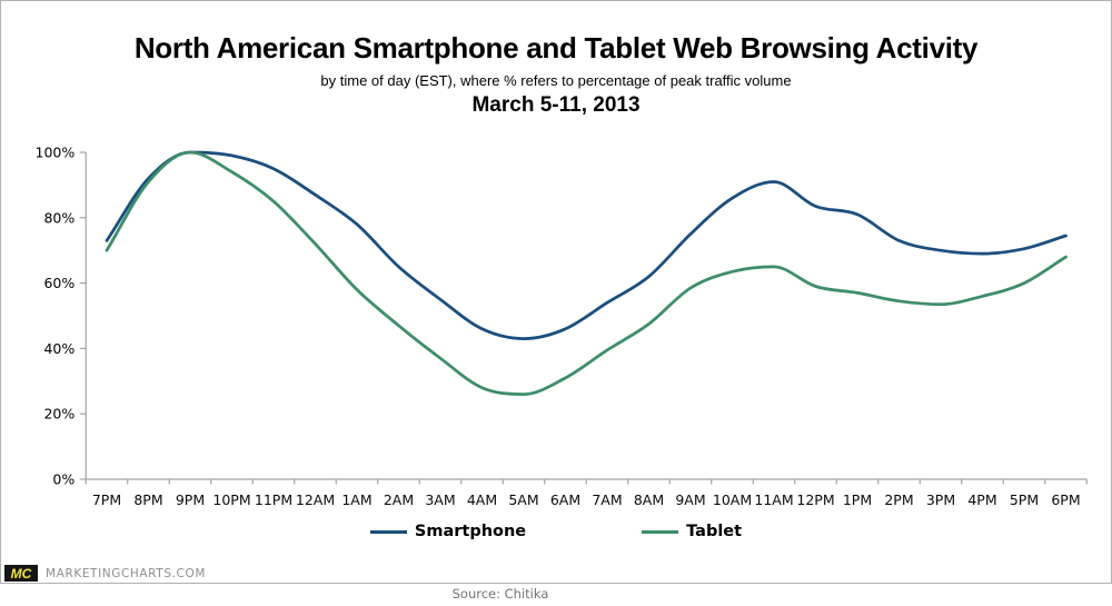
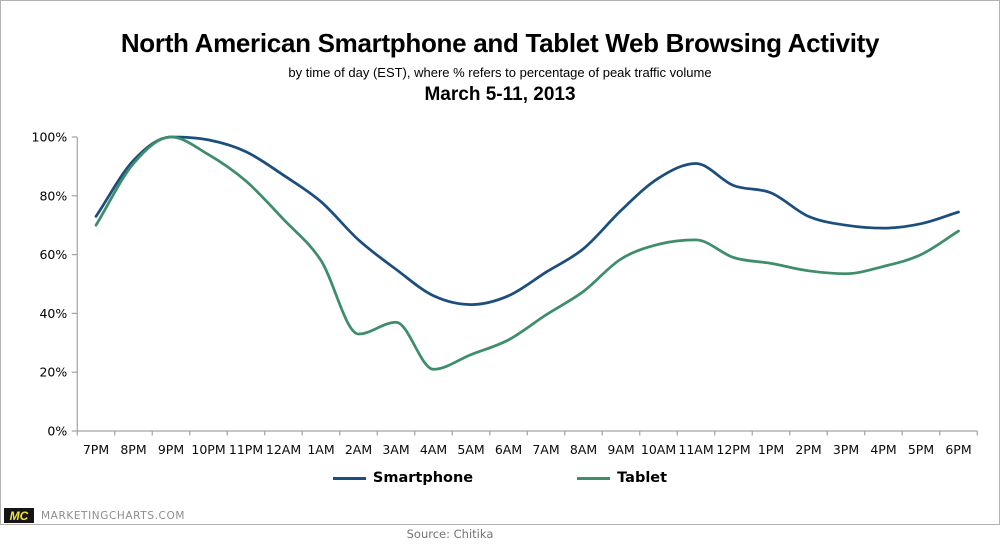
Tablet/2AM: 47% -> 33%
Tablet/4AM: 28% -> 21%
